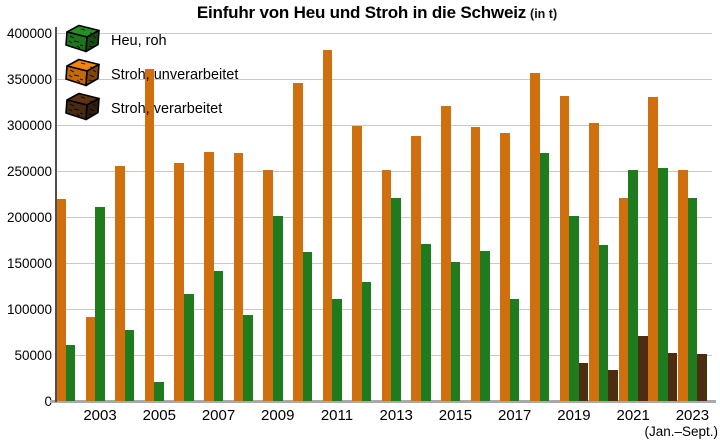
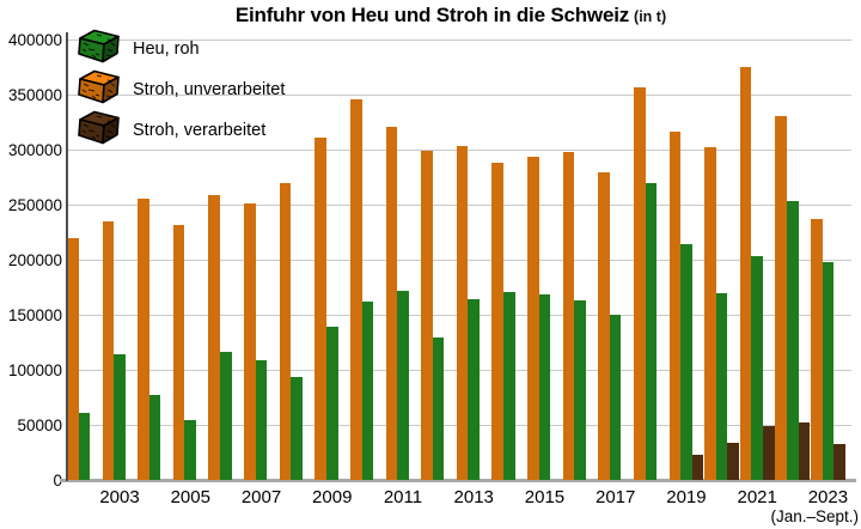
Stroh, unverarbeitet/2003: 90000 -> 230000
Heu, roh/2003: 210000 -> 110000
Stroh, unverarbeitet/2005: 360000 -> 230000
Heu, roh/2005: 20000 -> 50000
Stroh, unverarbeitet/2007: 270000 -> 250000
Heu, roh/2007: 140000 -> 110000
Stroh, unverarbeitet/2009: 250000 -> 310000
Heu, roh/2009: 200000 -> 140000
Stroh, unverarbeitet/2011: 380000 -> 320000
Heu, roh/2011: 110000 -> 170000
Stroh, unverarbeitet/2013: 250000 -> 300000
Heu, roh/2013: 220000 -> 160000
Stroh, unverarbeitet/2015: 320000 -> 290000
Heu, roh/2015: 150000 -> 170000
Stroh, unverarbeitet/2017: 290000 -> 280000
Heu, roh/2017: 110000 -> 150000
Stroh, unverarbeitet/2019: 330000 -> 320000
Heu, roh/2019: 200000 -> 210000
Stroh, verarbeitet/2019: 40000 -> 20000
Stroh, unverarbeitet/2021: 220000 -> 370000
Heu, roh/2021: 250000 -> 200000
Stroh, verarbeitet/2021: 70000 -> 50000
Stroh, unverarbeitet/2023: 250000 -> 240000
Heu, roh/2023: 220000 -> 200000
Stroh, verarbeitet/2023: 50000 -> 30000
